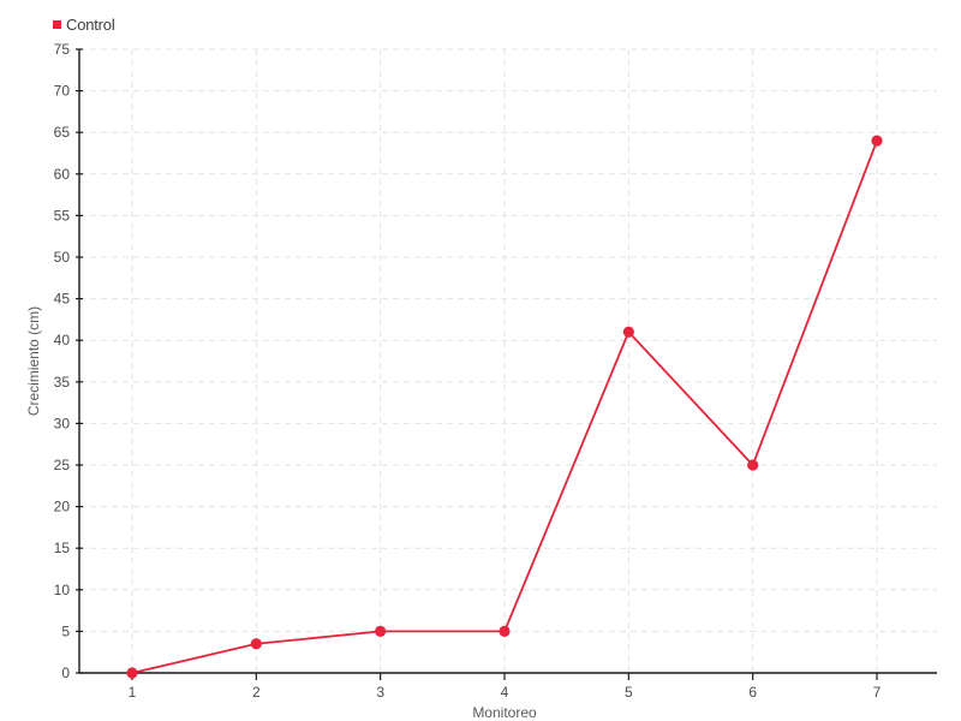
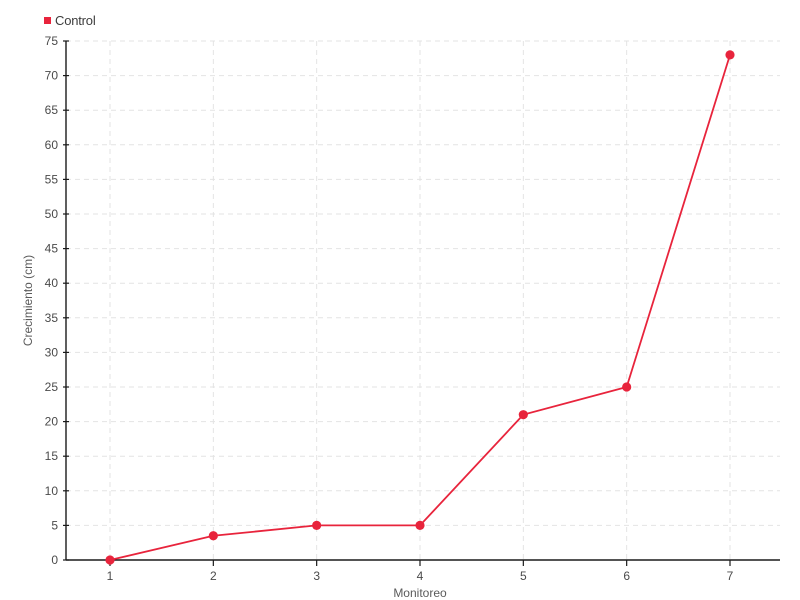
5: 41 -> 21
7: 64 -> 73
